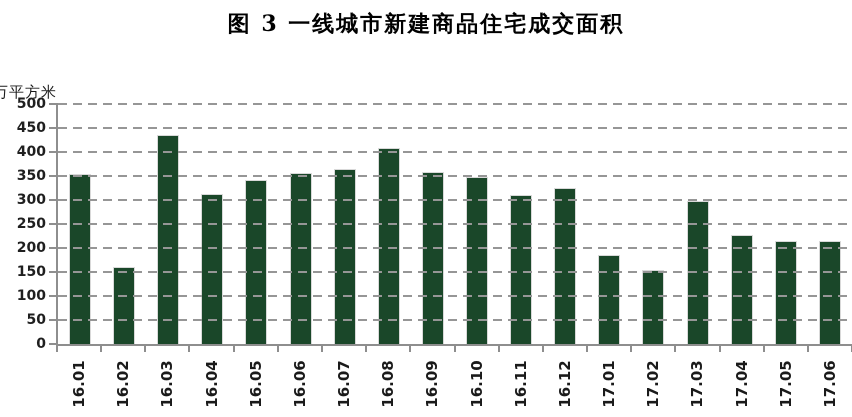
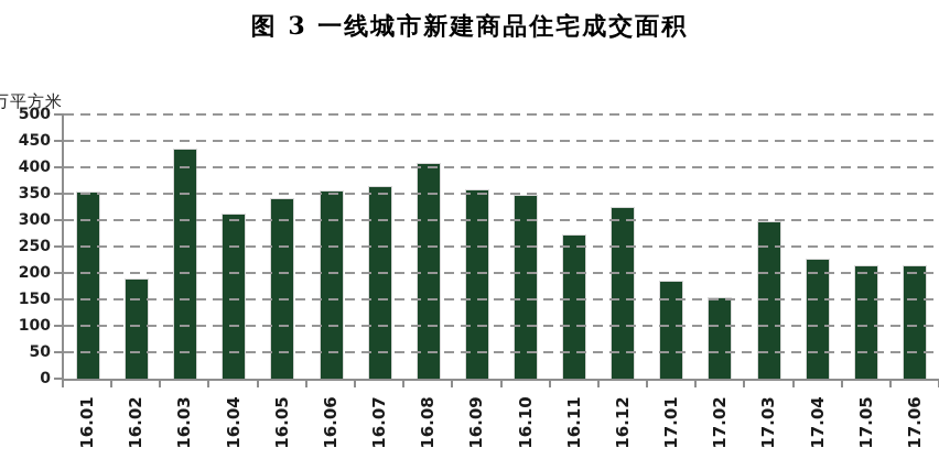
16.02: 160 -> 190
16.11: 310 -> 270
